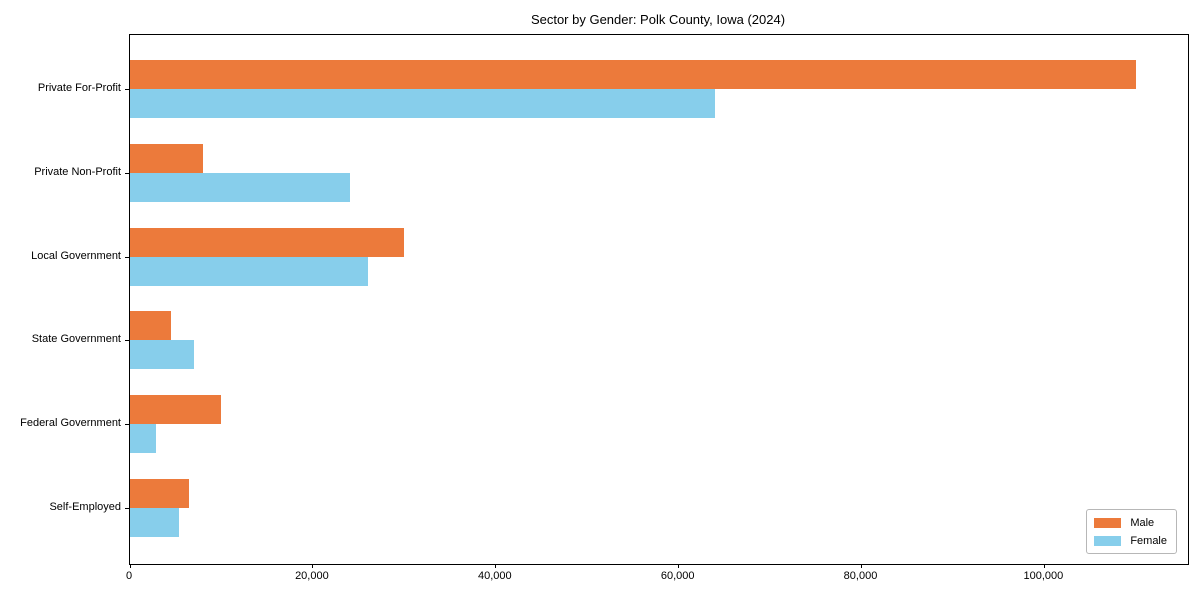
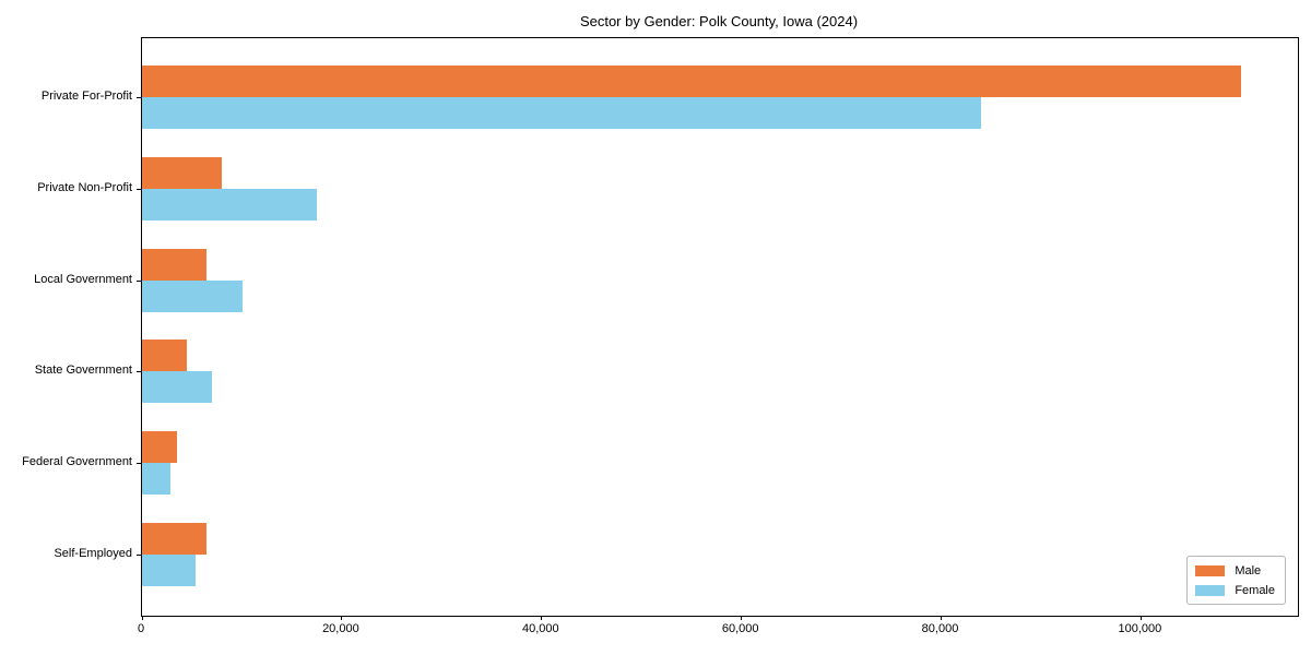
Female/Private For-Profit: 64000 -> 84000
Female/Private Non-Profit: 24000 -> 18000
Male/Local Government: 30000 -> 6000
Female/Local Government: 26000 -> 10000
Male/Federal Government: 10000 -> 4000
